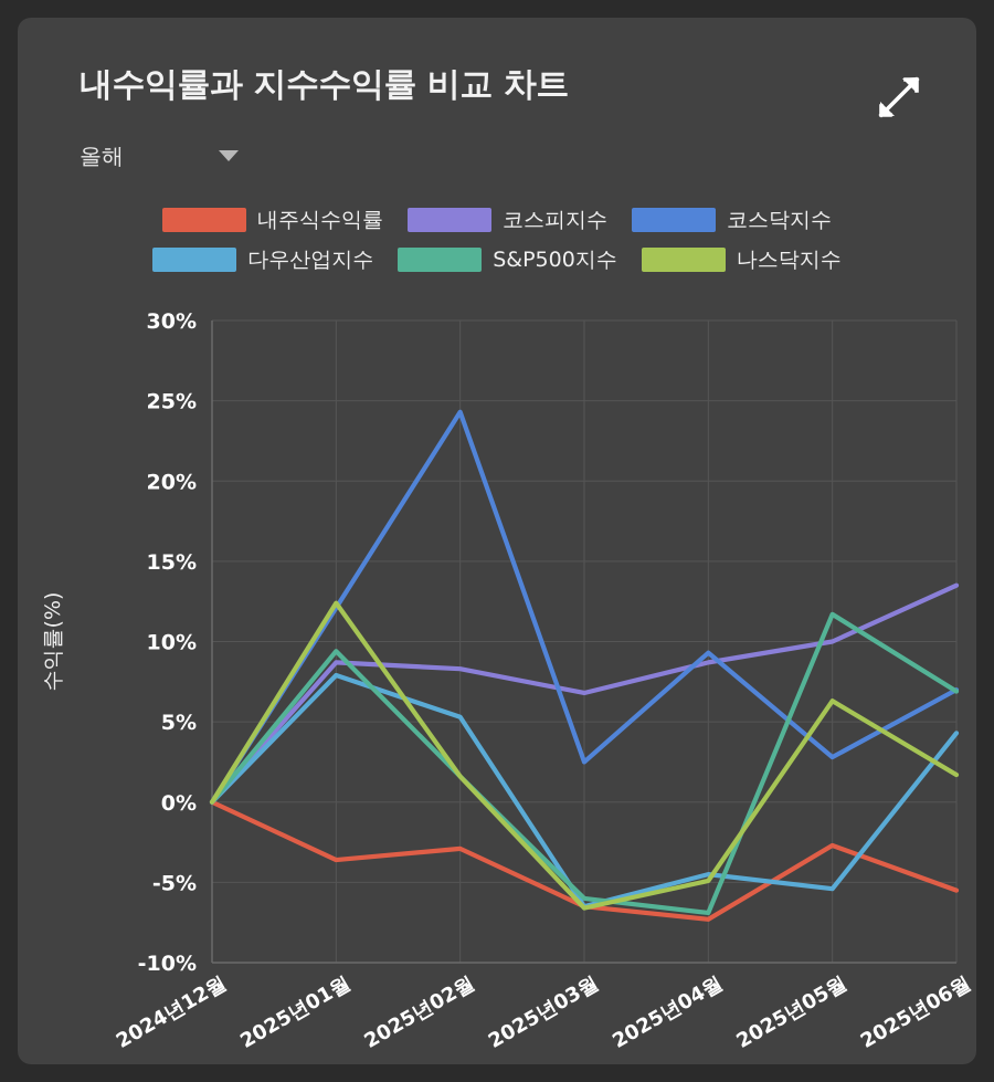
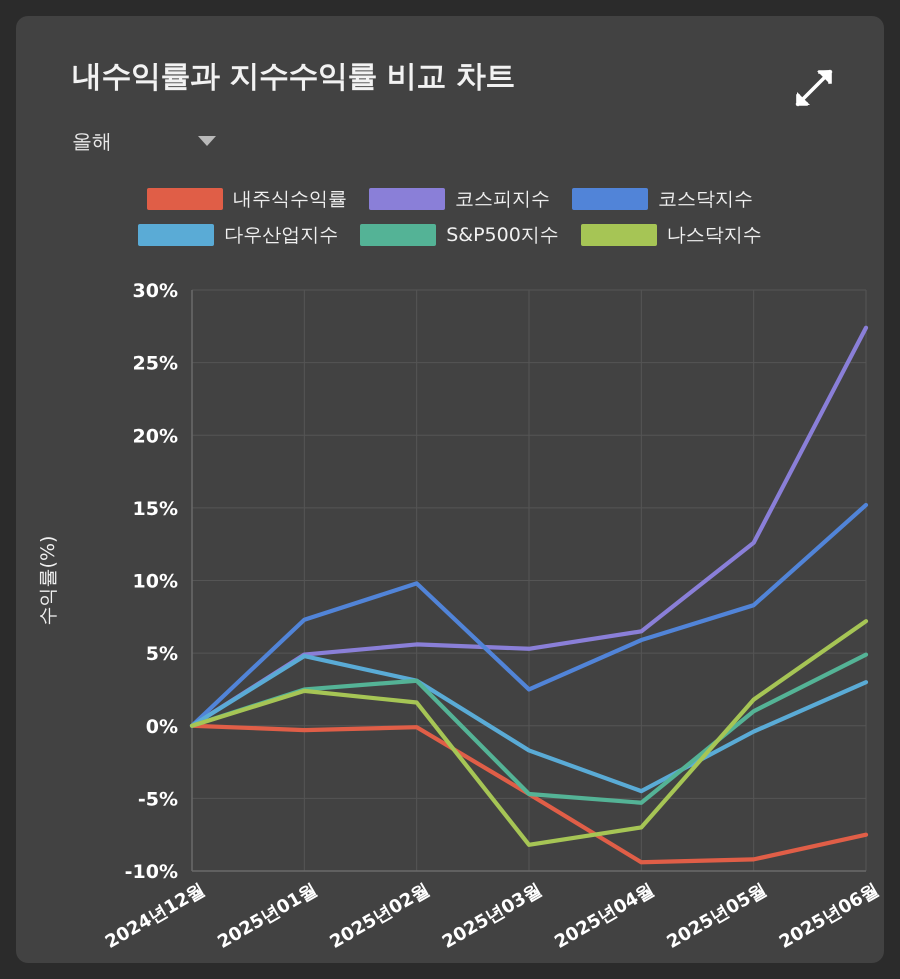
내주식수익률/2025년01월: -3.6% -> -0.3%
코스피지수/2025년01월: 8.7% -> 4.9%
코스닥지수/2025년01월: 12.1% -> 7.3%
다우산업지수/2025년01월: 7.9% -> 4.8%
S&P500지수/2025년01월: 9.4% -> 2.5%
나스닥지수/2025년01월: 12.4% -> 2.4%
내주식수익률/2025년02월: -2.9% -> -0.1%
코스피지수/2025년02월: 8.3% -> 5.6%
코스닥지수/2025년02월: 24.3% -> 9.8%
다우산업지수/2025년02월: 5.3% -> 3.1%
S&P500지수/2025년02월: 1.6% -> 3.1%
내주식수익률/2025년03월: -6.5% -> -4.7%
코스피지수/2025년03월: 6.8% -> 5.3%
다우산업지수/2025년03월: -6.5% -> -1.7%
S&P500지수/2025년03월: -6.0% -> -4.7%
나스닥지수/2025년03월: -6.6% -> -8.2%
내주식수익률/2025년04월: -7.3% -> -9.4%
코스피지수/2025년04월: 8.7% -> 6.5%
코스닥지수/2025년04월: 9.3% -> 5.9%
S&P500지수/2025년04월: -6.9% -> -5.3%
나스닥지수/2025년04월: -4.9% -> -7.0%
내주식수익률/2025년05월: -2.7% -> -9.2%
코스피지수/2025년05월: 10.0% -> 12.6%
코스닥지수/2025년05월: 2.8% -> 8.3%
다우산업지수/2025년05월: -5.4% -> -0.4%
S&P500지수/2025년05월: 11.7% -> 1.0%
나스닥지수/2025년05월: 6.3% -> 1.8%
내주식수익률/2025년06월: -5.5% -> -7.5%
코스피지수/2025년06월: 13.5% -> 27.4%
코스닥지수/2025년06월: 7.0% -> 15.2%
다우산업지수/2025년06월: 4.3% -> 3.0%
S&P500지수/2025년06월: 6.9% -> 4.9%
나스닥지수/2025년06월: 1.7% -> 7.2%
